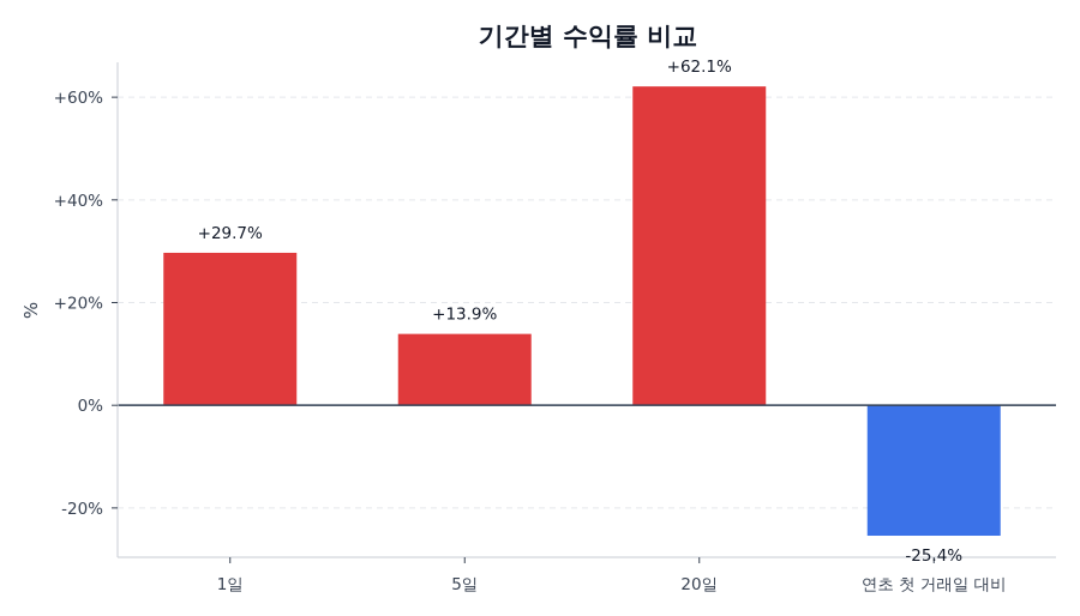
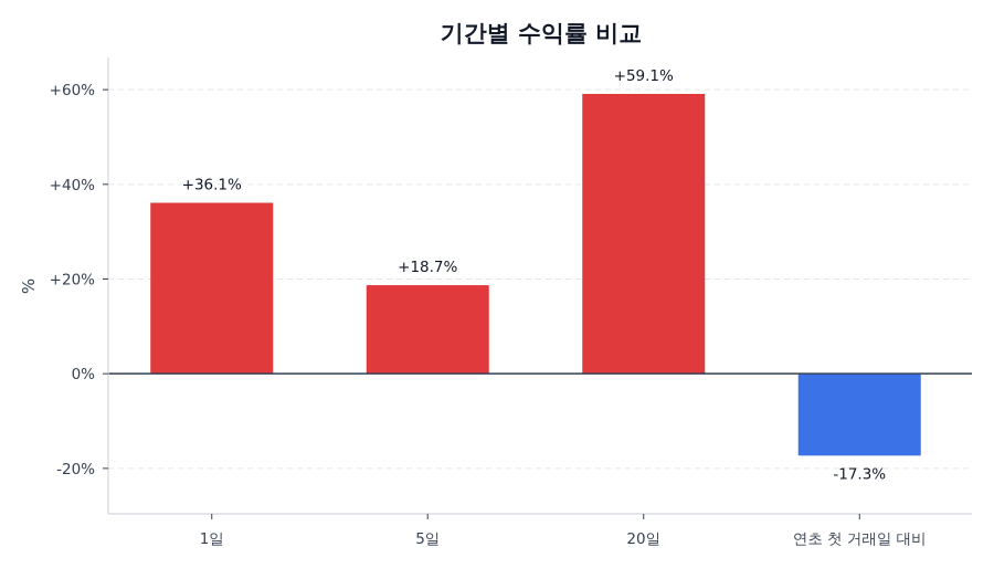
1일: +29.7% -> +36.1%
5일: +13.9% -> +18.7%
20일: +62.1% -> +59.1%
연초 첫 거래일 대비: -25.4% -> -17.3%
